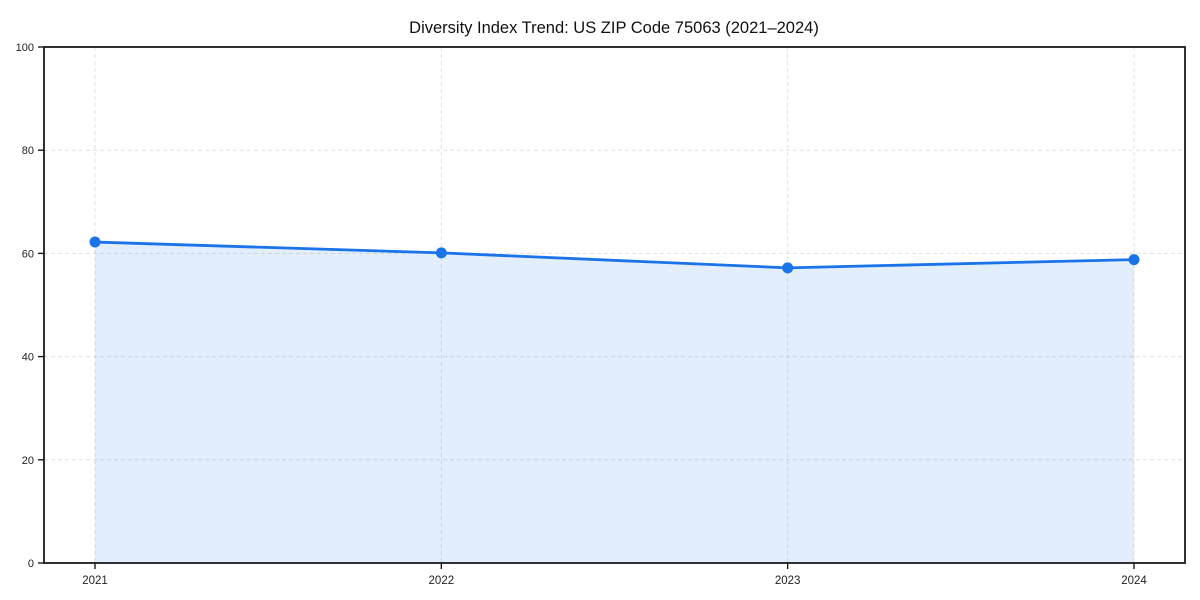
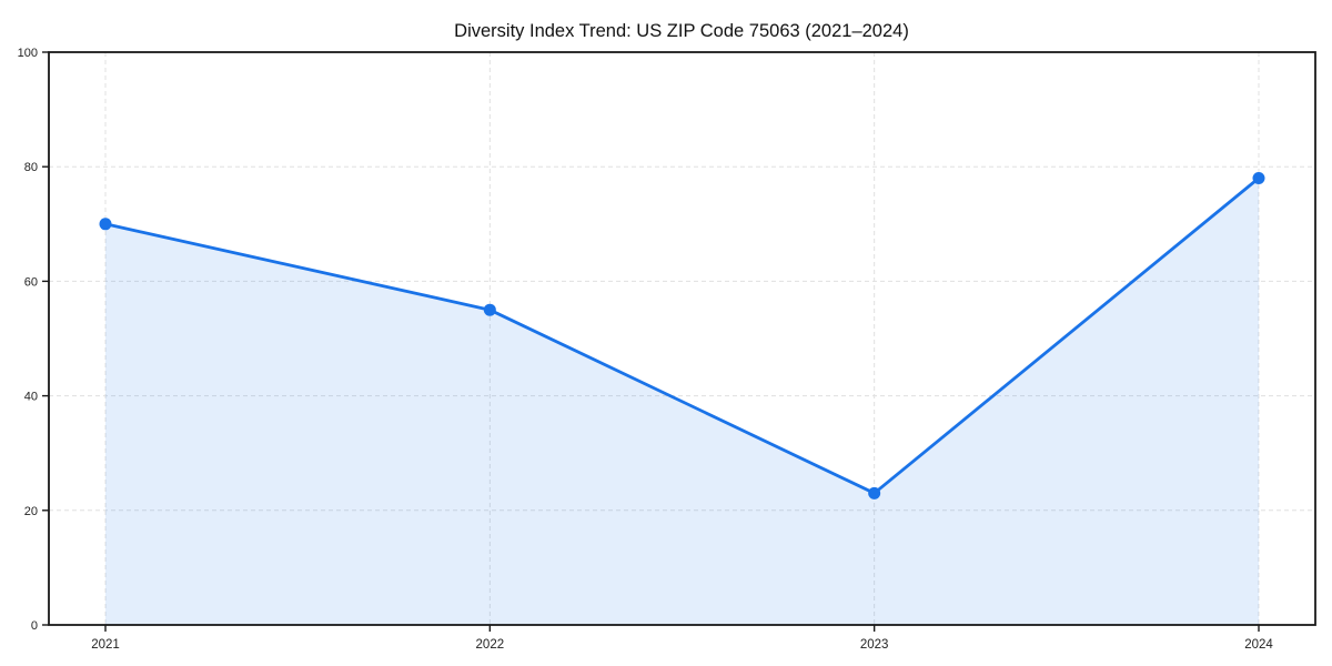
2021: 62 -> 70
2022: 60 -> 55
2023: 57 -> 23
2024: 59 -> 78
